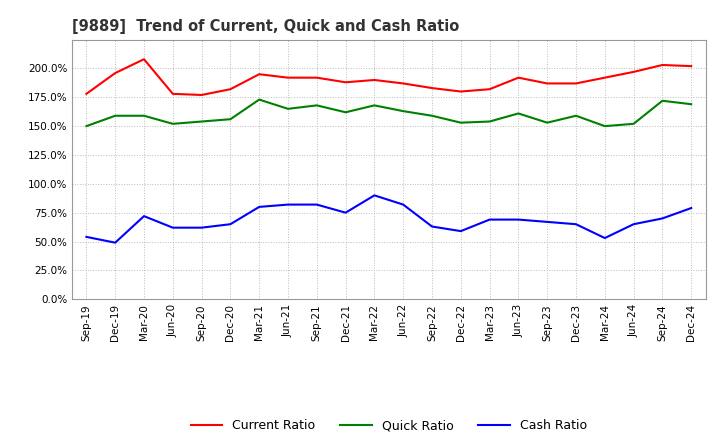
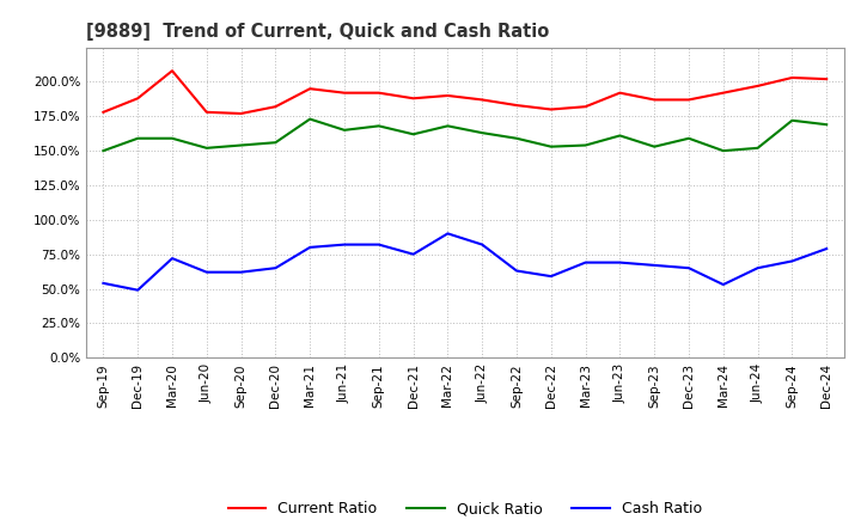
Current Ratio/Dec-19: 196% -> 188%
